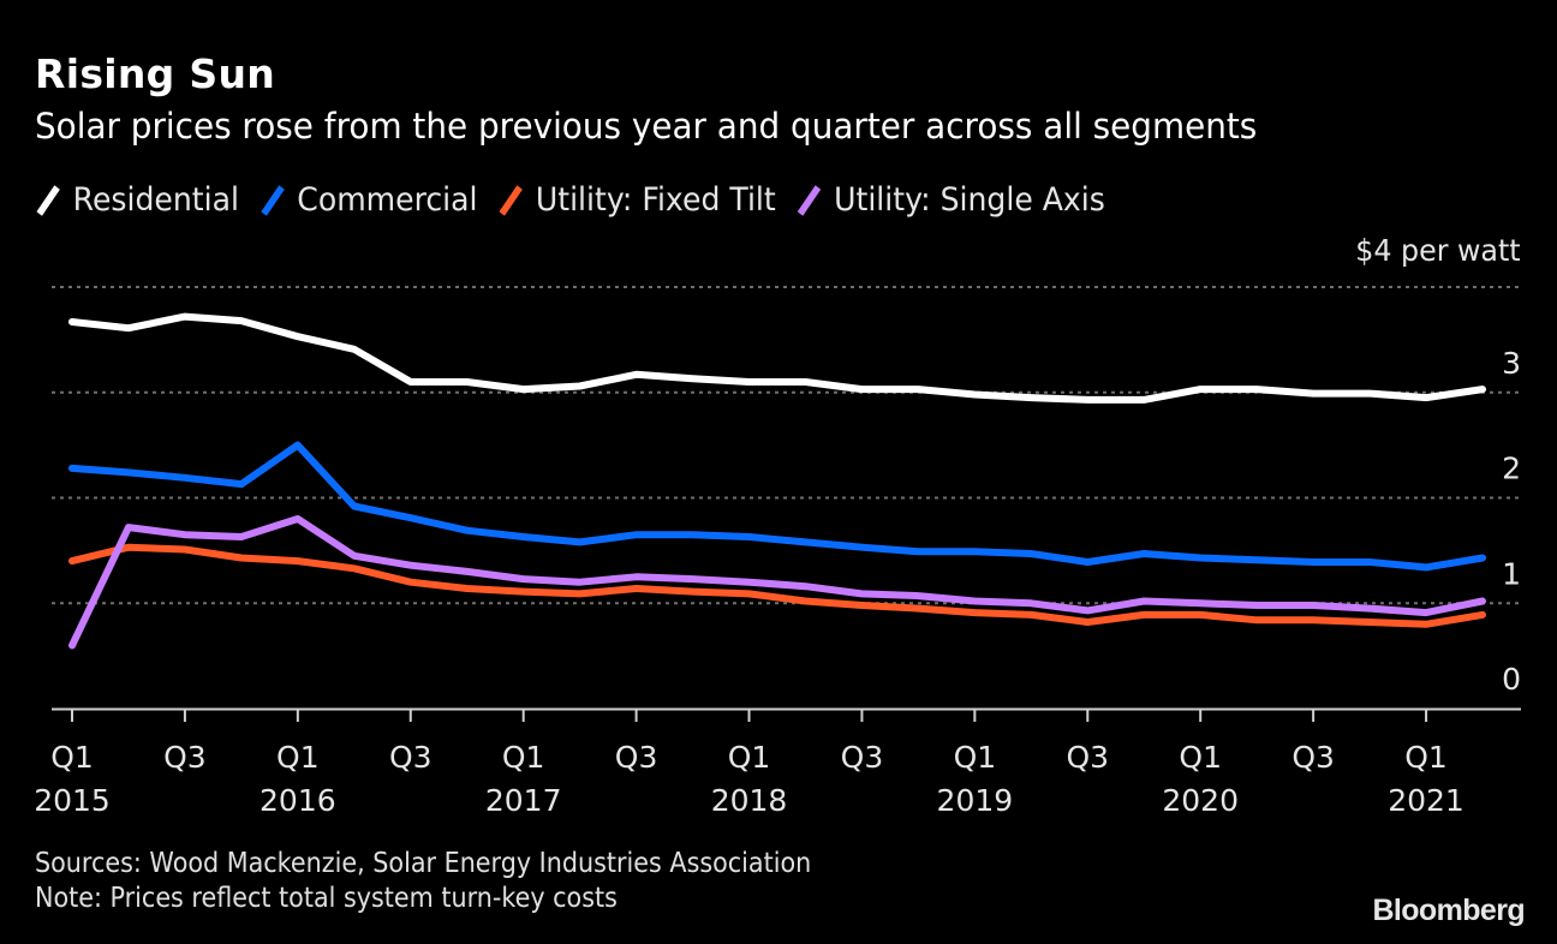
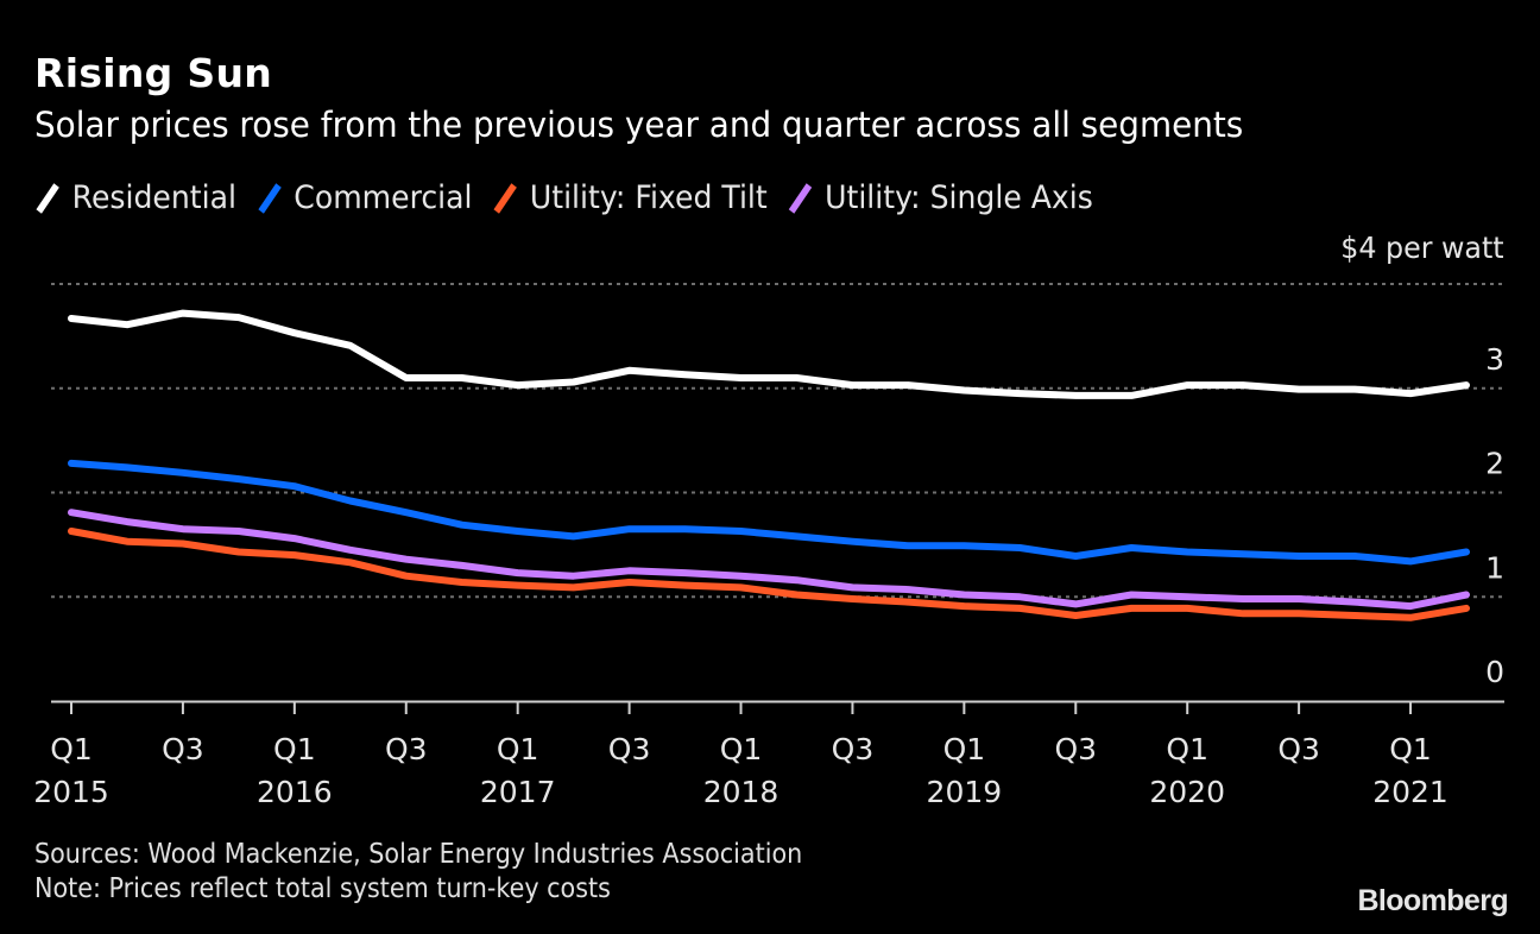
Utility: Fixed Tilt/Q1 2015: 1.4 -> 1.6
Utility: Single Axis/Q1 2015: 0.6 -> 1.8
Commercial/Q1 2016: 2.5 -> 2.1
Utility: Single Axis/Q1 2016: 1.8 -> 1.6
